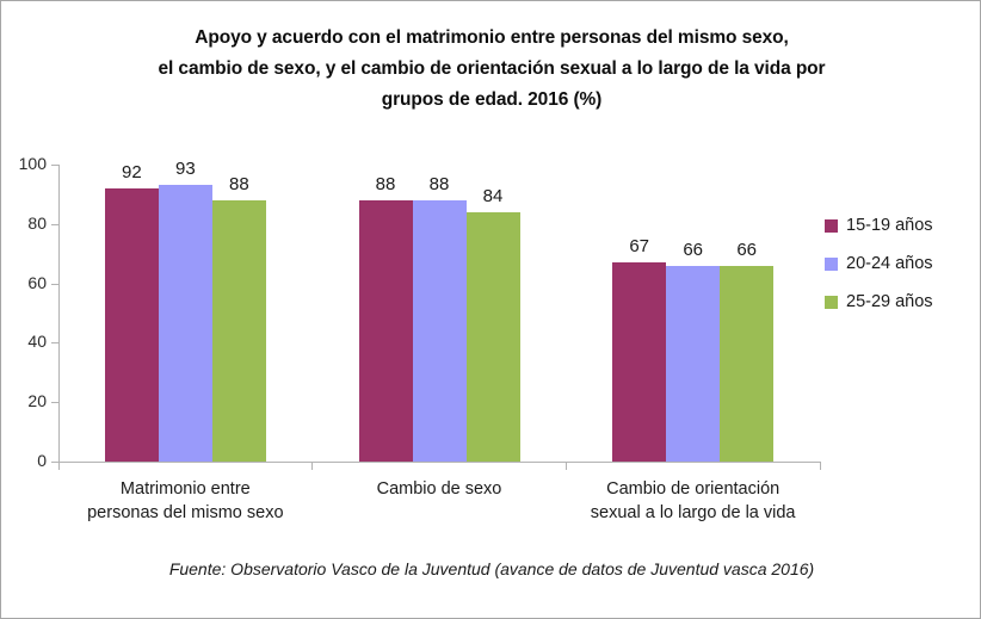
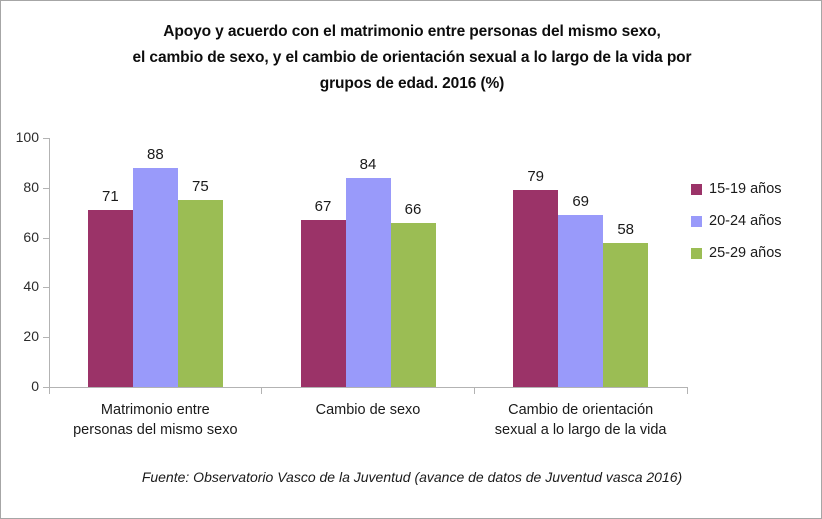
15-19 años/Matrimonio entre personas del mismo sexo: 92 -> 71
20-24 años/Matrimonio entre personas del mismo sexo: 93 -> 88
25-29 años/Matrimonio entre personas del mismo sexo: 88 -> 75
15-19 años/Cambio de sexo: 88 -> 67
20-24 años/Cambio de sexo: 88 -> 84
25-29 años/Cambio de sexo: 84 -> 66
15-19 años/Cambio de orientación sexual a lo largo de la vida: 67 -> 79
20-24 años/Cambio de orientación sexual a lo largo de la vida: 66 -> 69
25-29 años/Cambio de orientación sexual a lo largo de la vida: 66 -> 58
